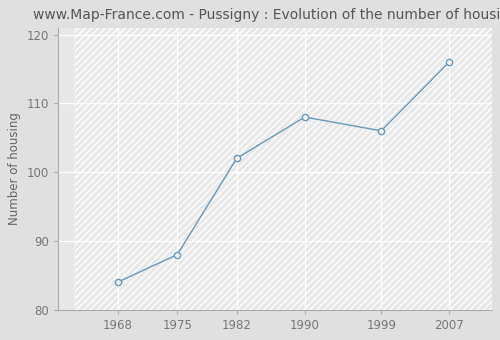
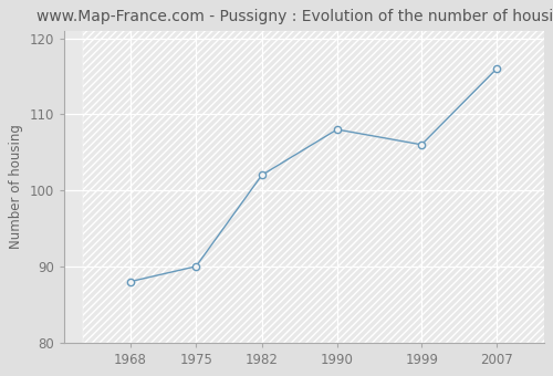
1968: 84 -> 88
1975: 88 -> 90
